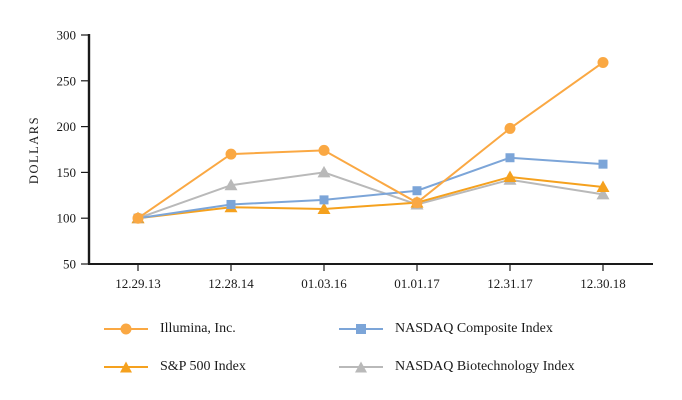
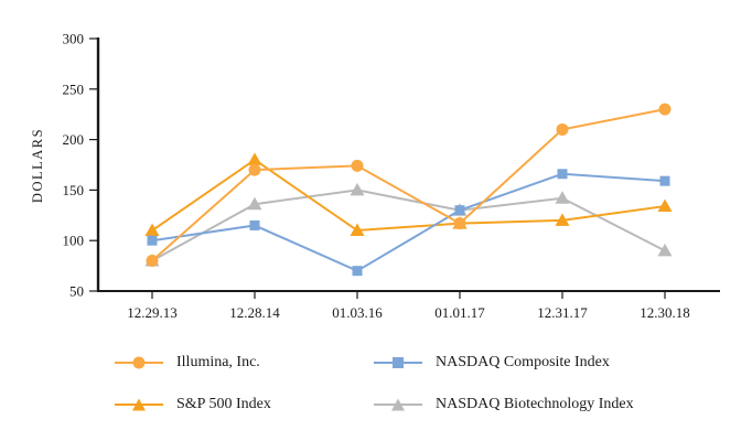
Illumina, Inc./12.29.13: 100 -> 80
S&P 500 Index/12.29.13: 100 -> 110
NASDAQ Biotechnology Index/12.29.13: 100 -> 80
S&P 500 Index/12.28.14: 110 -> 180
NASDAQ Composite Index/01.03.16: 120 -> 70
NASDAQ Biotechnology Index/01.01.17: 120 -> 130
Illumina, Inc./12.31.17: 200 -> 210
S&P 500 Index/12.31.17: 140 -> 120
Illumina, Inc./12.30.18: 270 -> 230
NASDAQ Biotechnology Index/12.30.18: 130 -> 90
